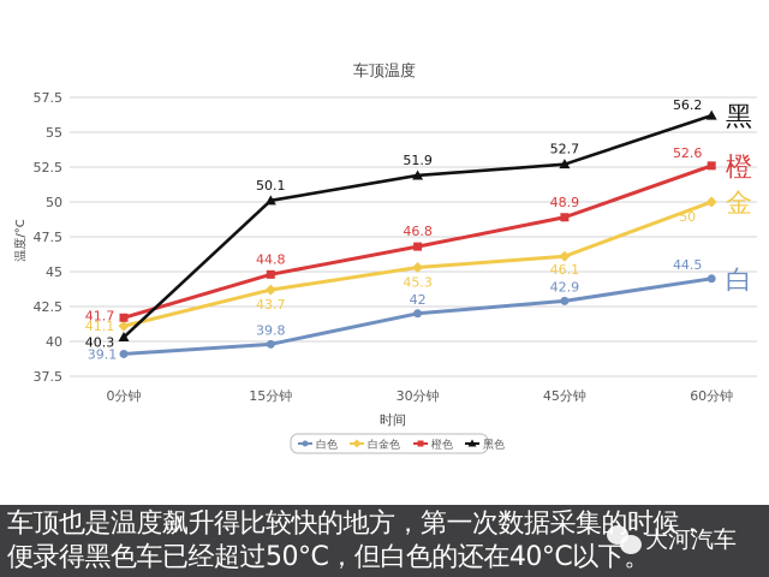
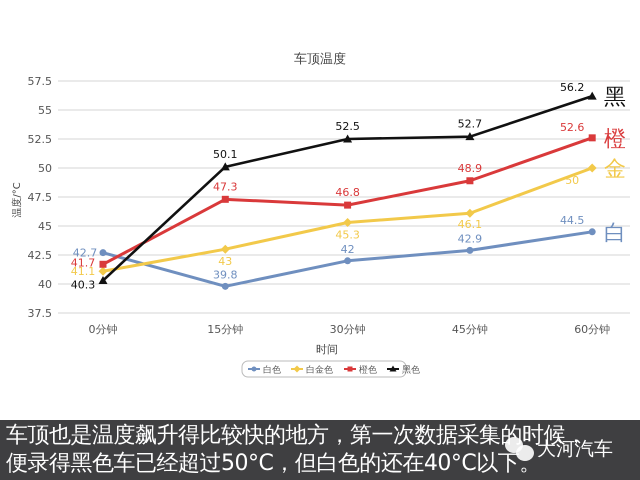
白色/0分钟: 39.1 -> 42.7
白金色/15分钟: 43.7 -> 43
橙色/15分钟: 44.8 -> 47.3
黑色/30分钟: 51.9 -> 52.5
